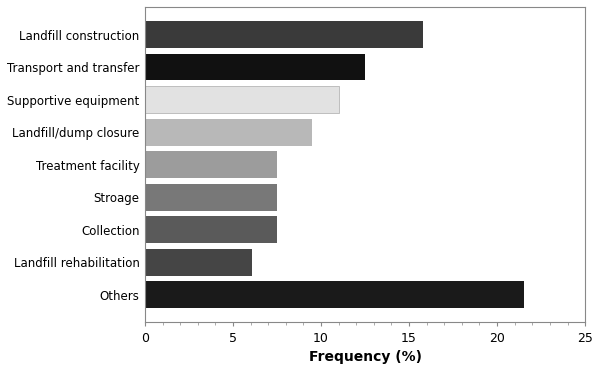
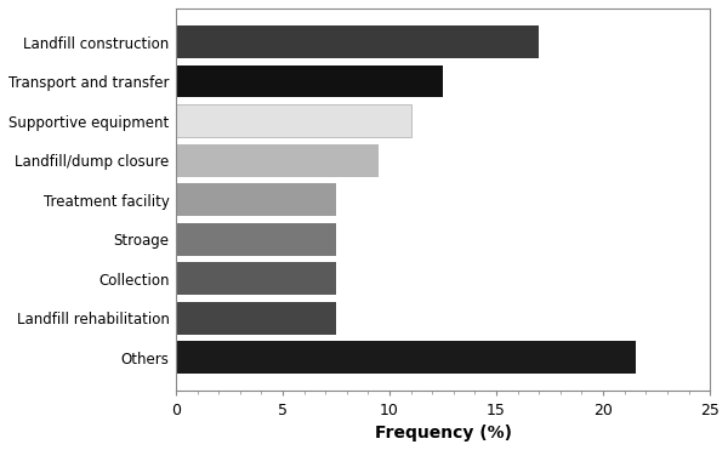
Landfill construction: 15.8 -> 17.0
Landfill rehabilitation: 6.1 -> 7.5
